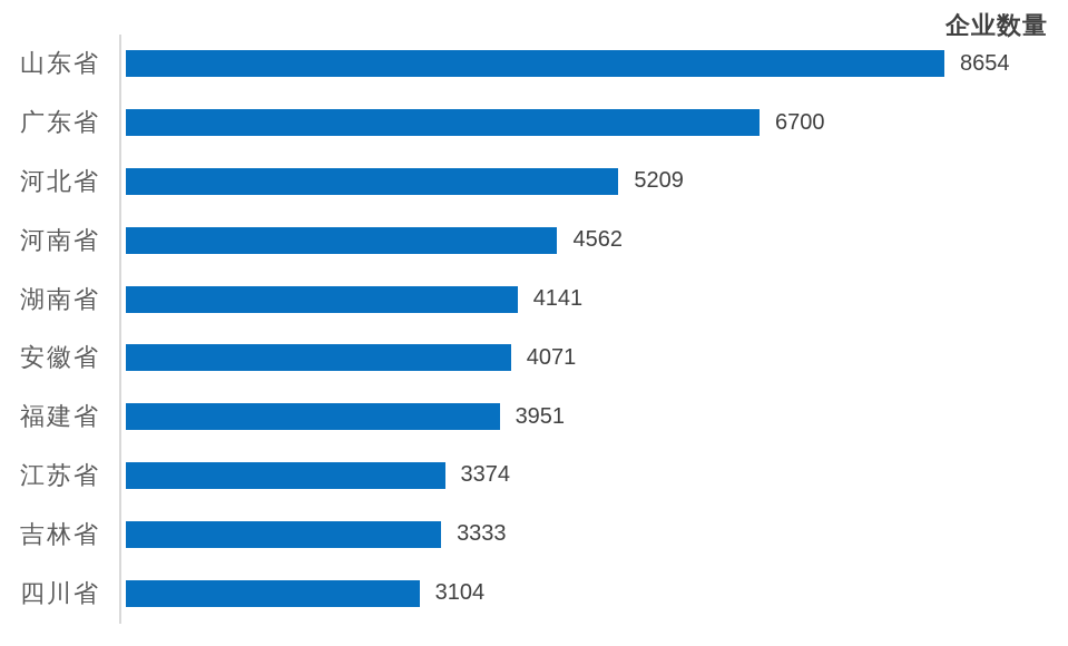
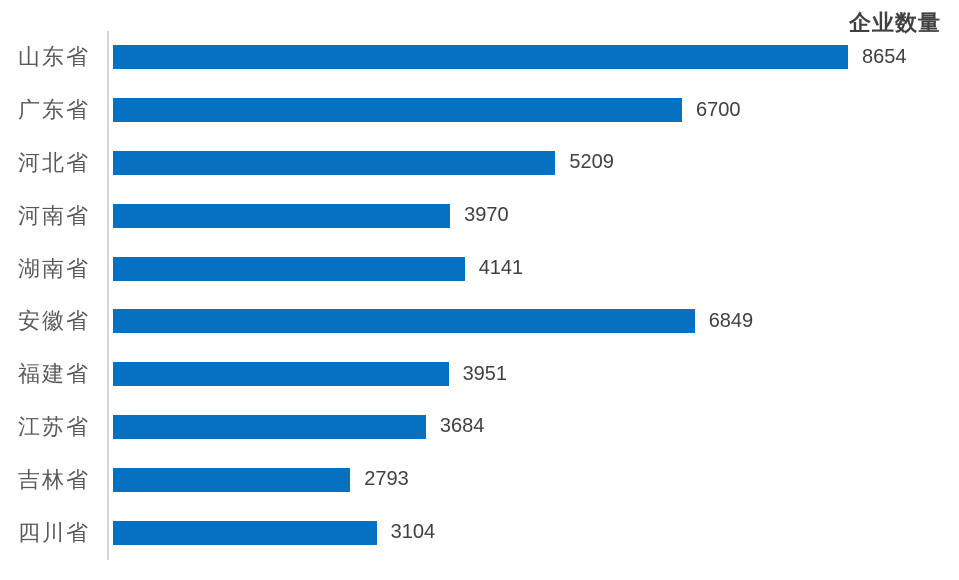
河南省: 4562 -> 3970
安徽省: 4071 -> 6849
江苏省: 3374 -> 3684
吉林省: 3333 -> 2793
